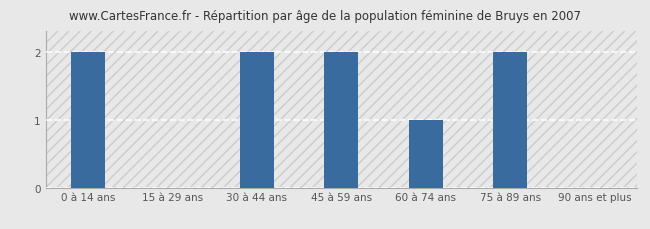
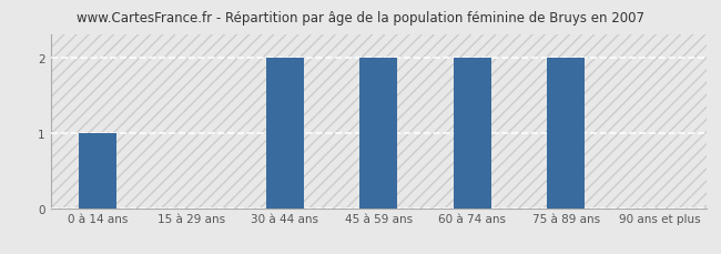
0 à 14 ans: 2 -> 1
60 à 74 ans: 1 -> 2
